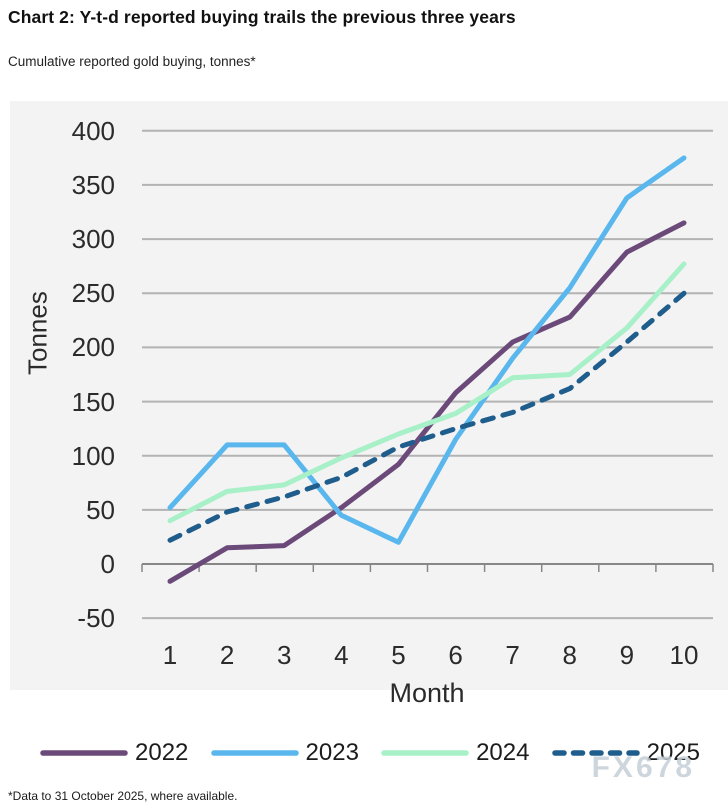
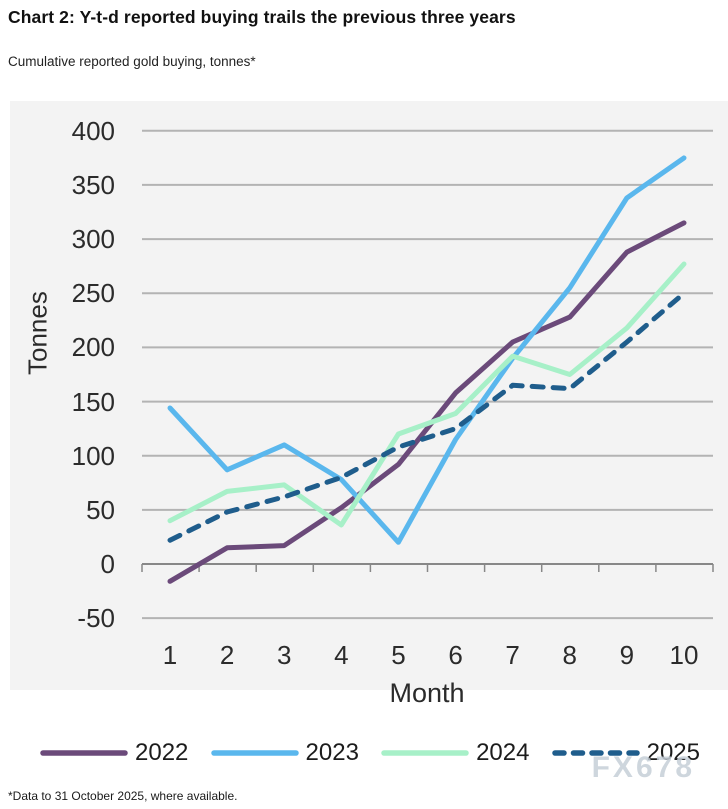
2023/1: 52 -> 144
2023/2: 110 -> 87
2023/4: 45 -> 78
2024/4: 98 -> 36
2024/7: 172 -> 192
2025/7: 140 -> 165
